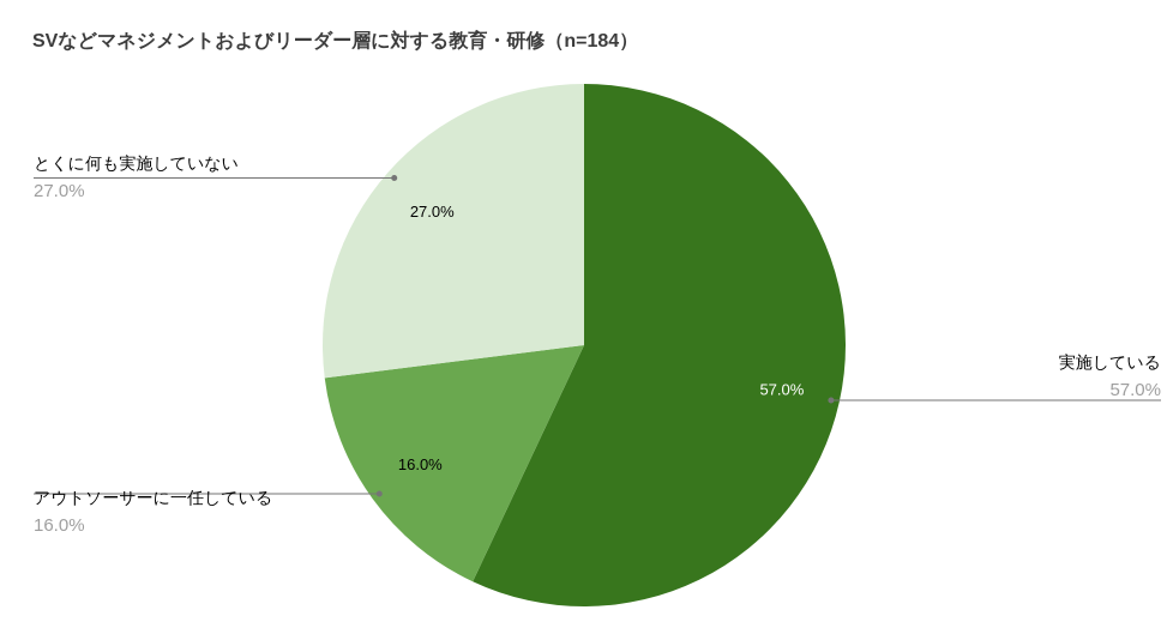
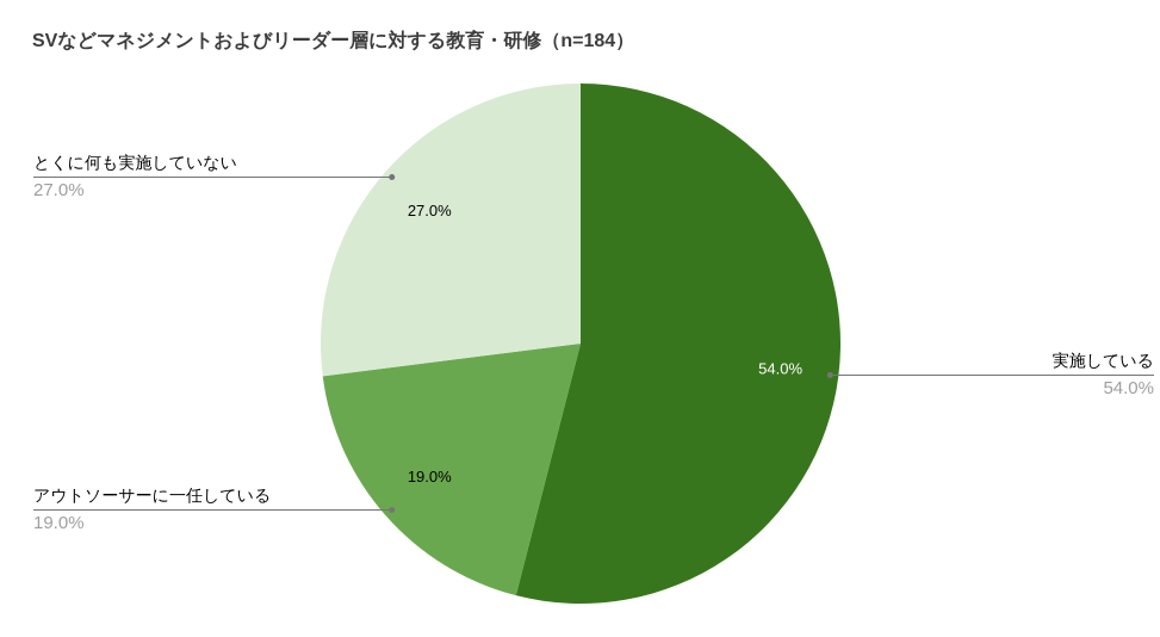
実施している: 57.0% -> 54.0%
アウトソーサーに一任している: 16.0% -> 19.0%
